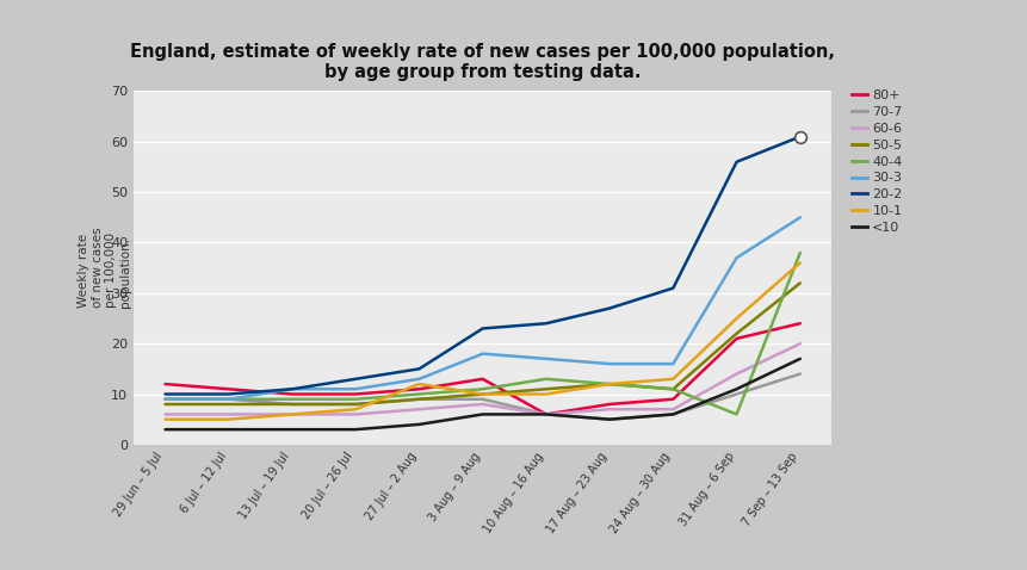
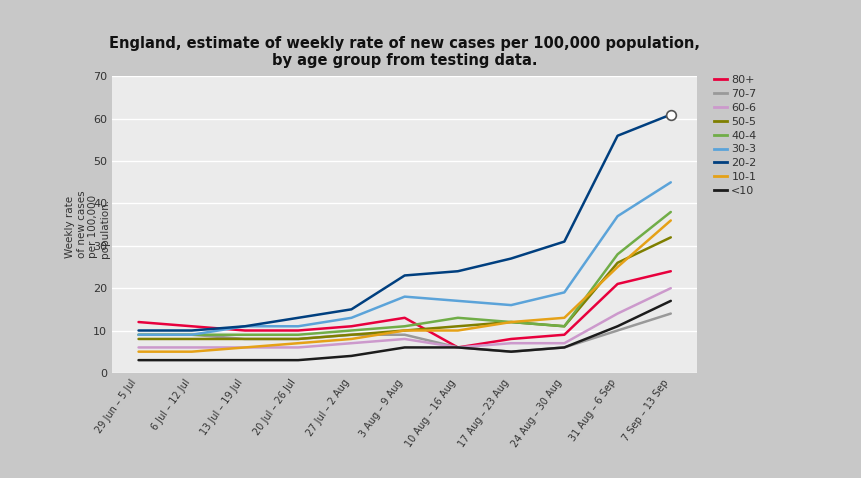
10-1/27 Jul – 2 Aug: 12 -> 8
30-3/24 Aug – 30 Aug: 16 -> 19
50-5/31 Aug – 6 Sep: 22 -> 26
40-4/31 Aug – 6 Sep: 6 -> 28
